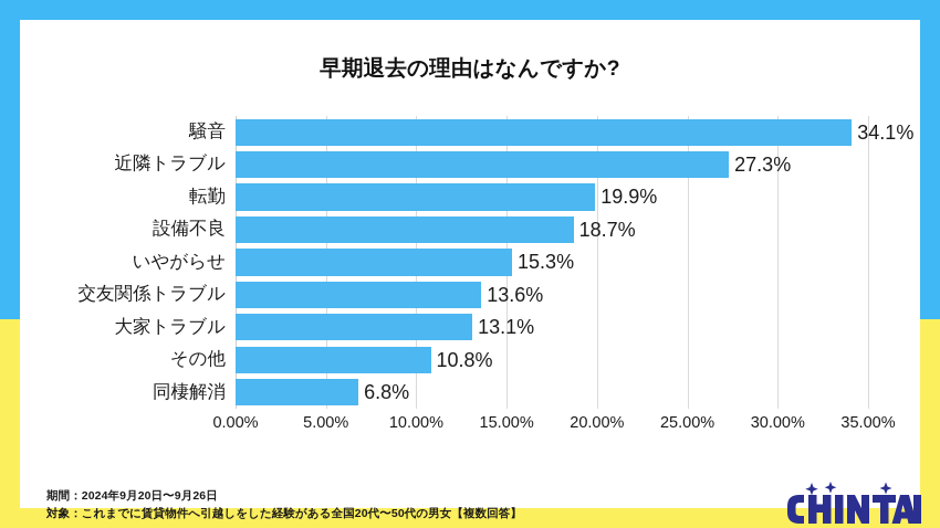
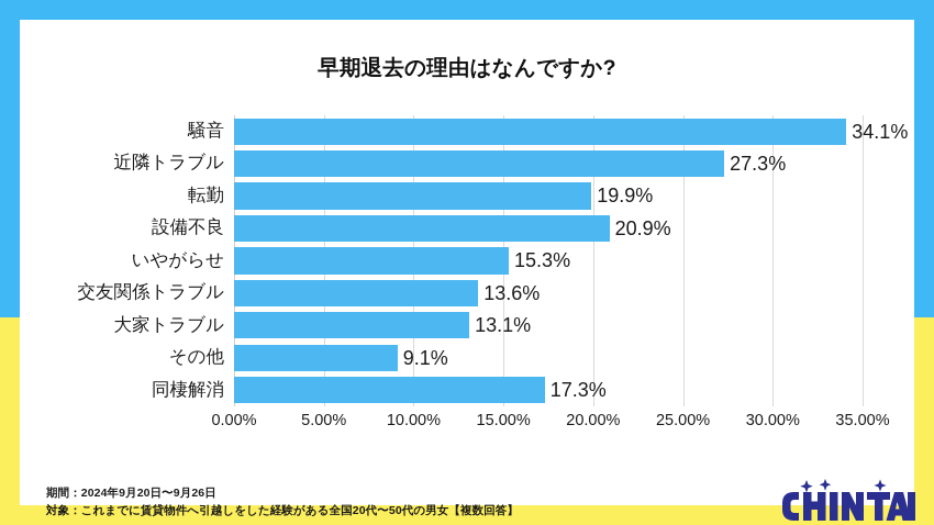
設備不良: 18.7% -> 20.9%
その他: 10.8% -> 9.1%
同棲解消: 6.8% -> 17.3%
